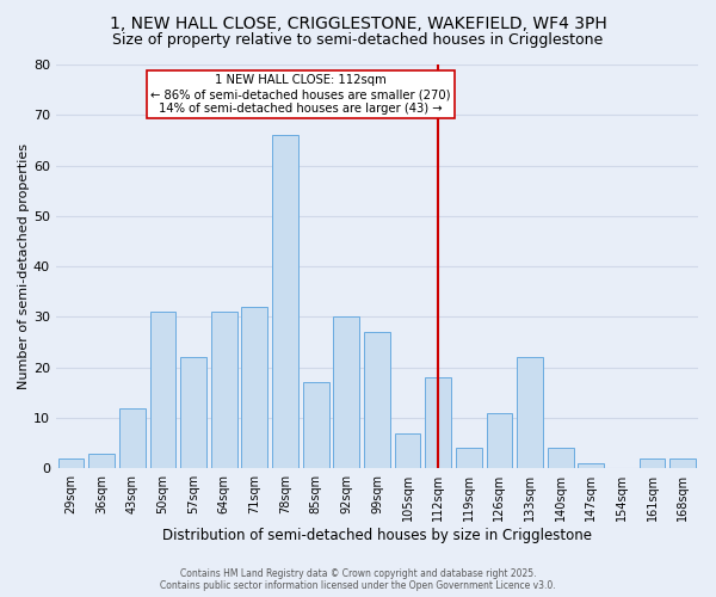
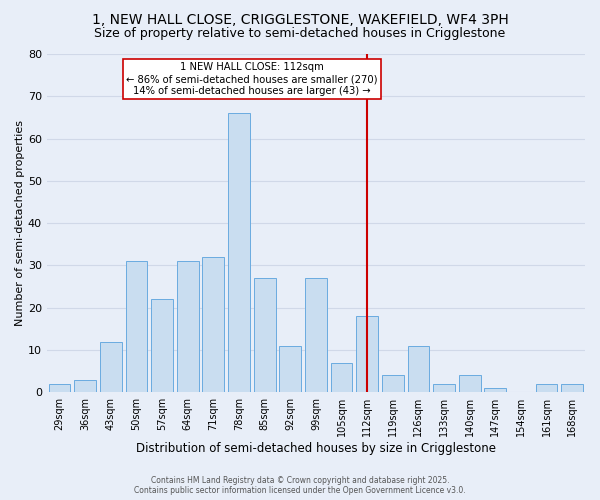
85sqm: 17 -> 27
92sqm: 30 -> 11
133sqm: 22 -> 2
